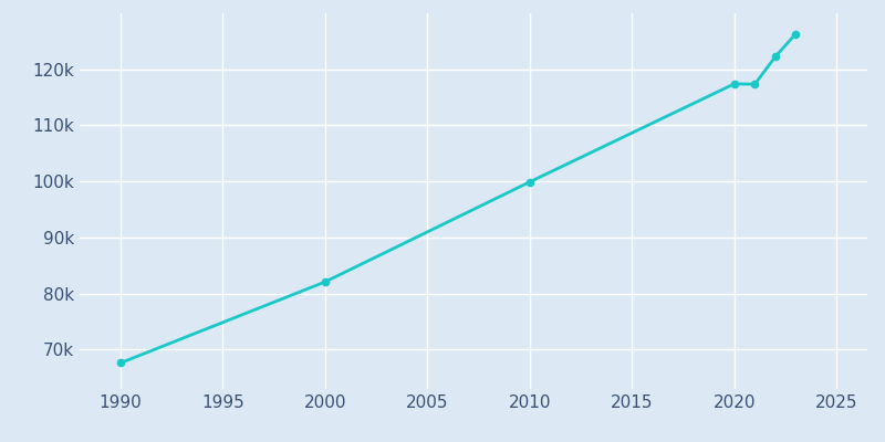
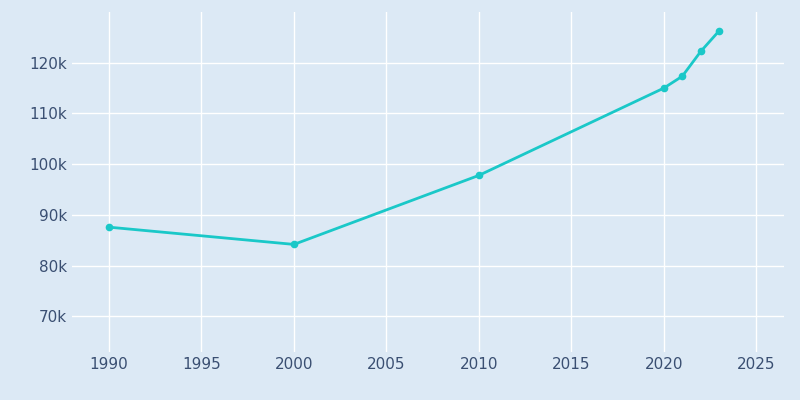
1990: 67.6k -> 87.6k
2000: 82.1k -> 84.2k
2010: 99.9k -> 97.8k
2020: 117.4k -> 115.0k
